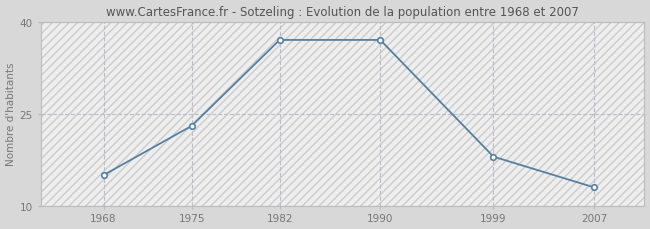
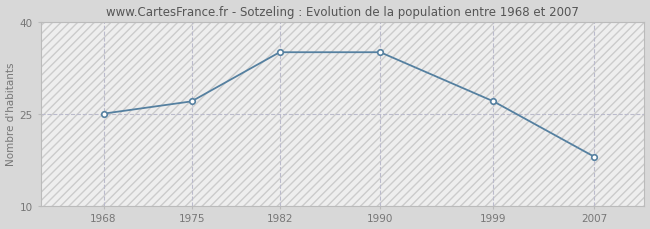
1968: 15 -> 25
1975: 23 -> 27
1982: 37 -> 35
1990: 37 -> 35
1999: 18 -> 27
2007: 13 -> 18
